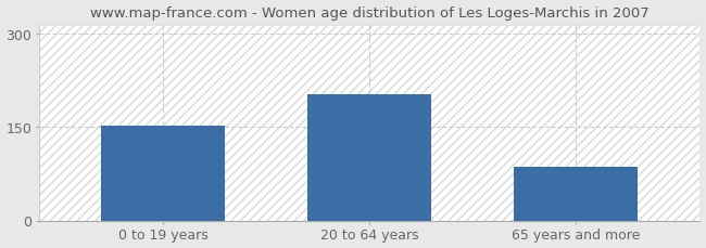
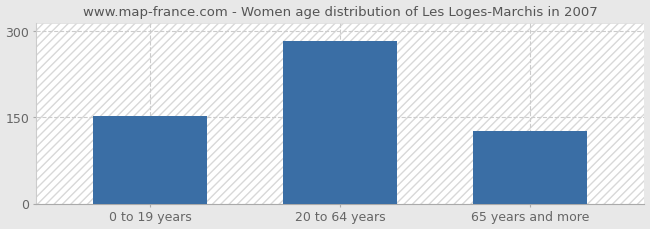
20 to 64 years: 204 -> 283
65 years and more: 86 -> 127
